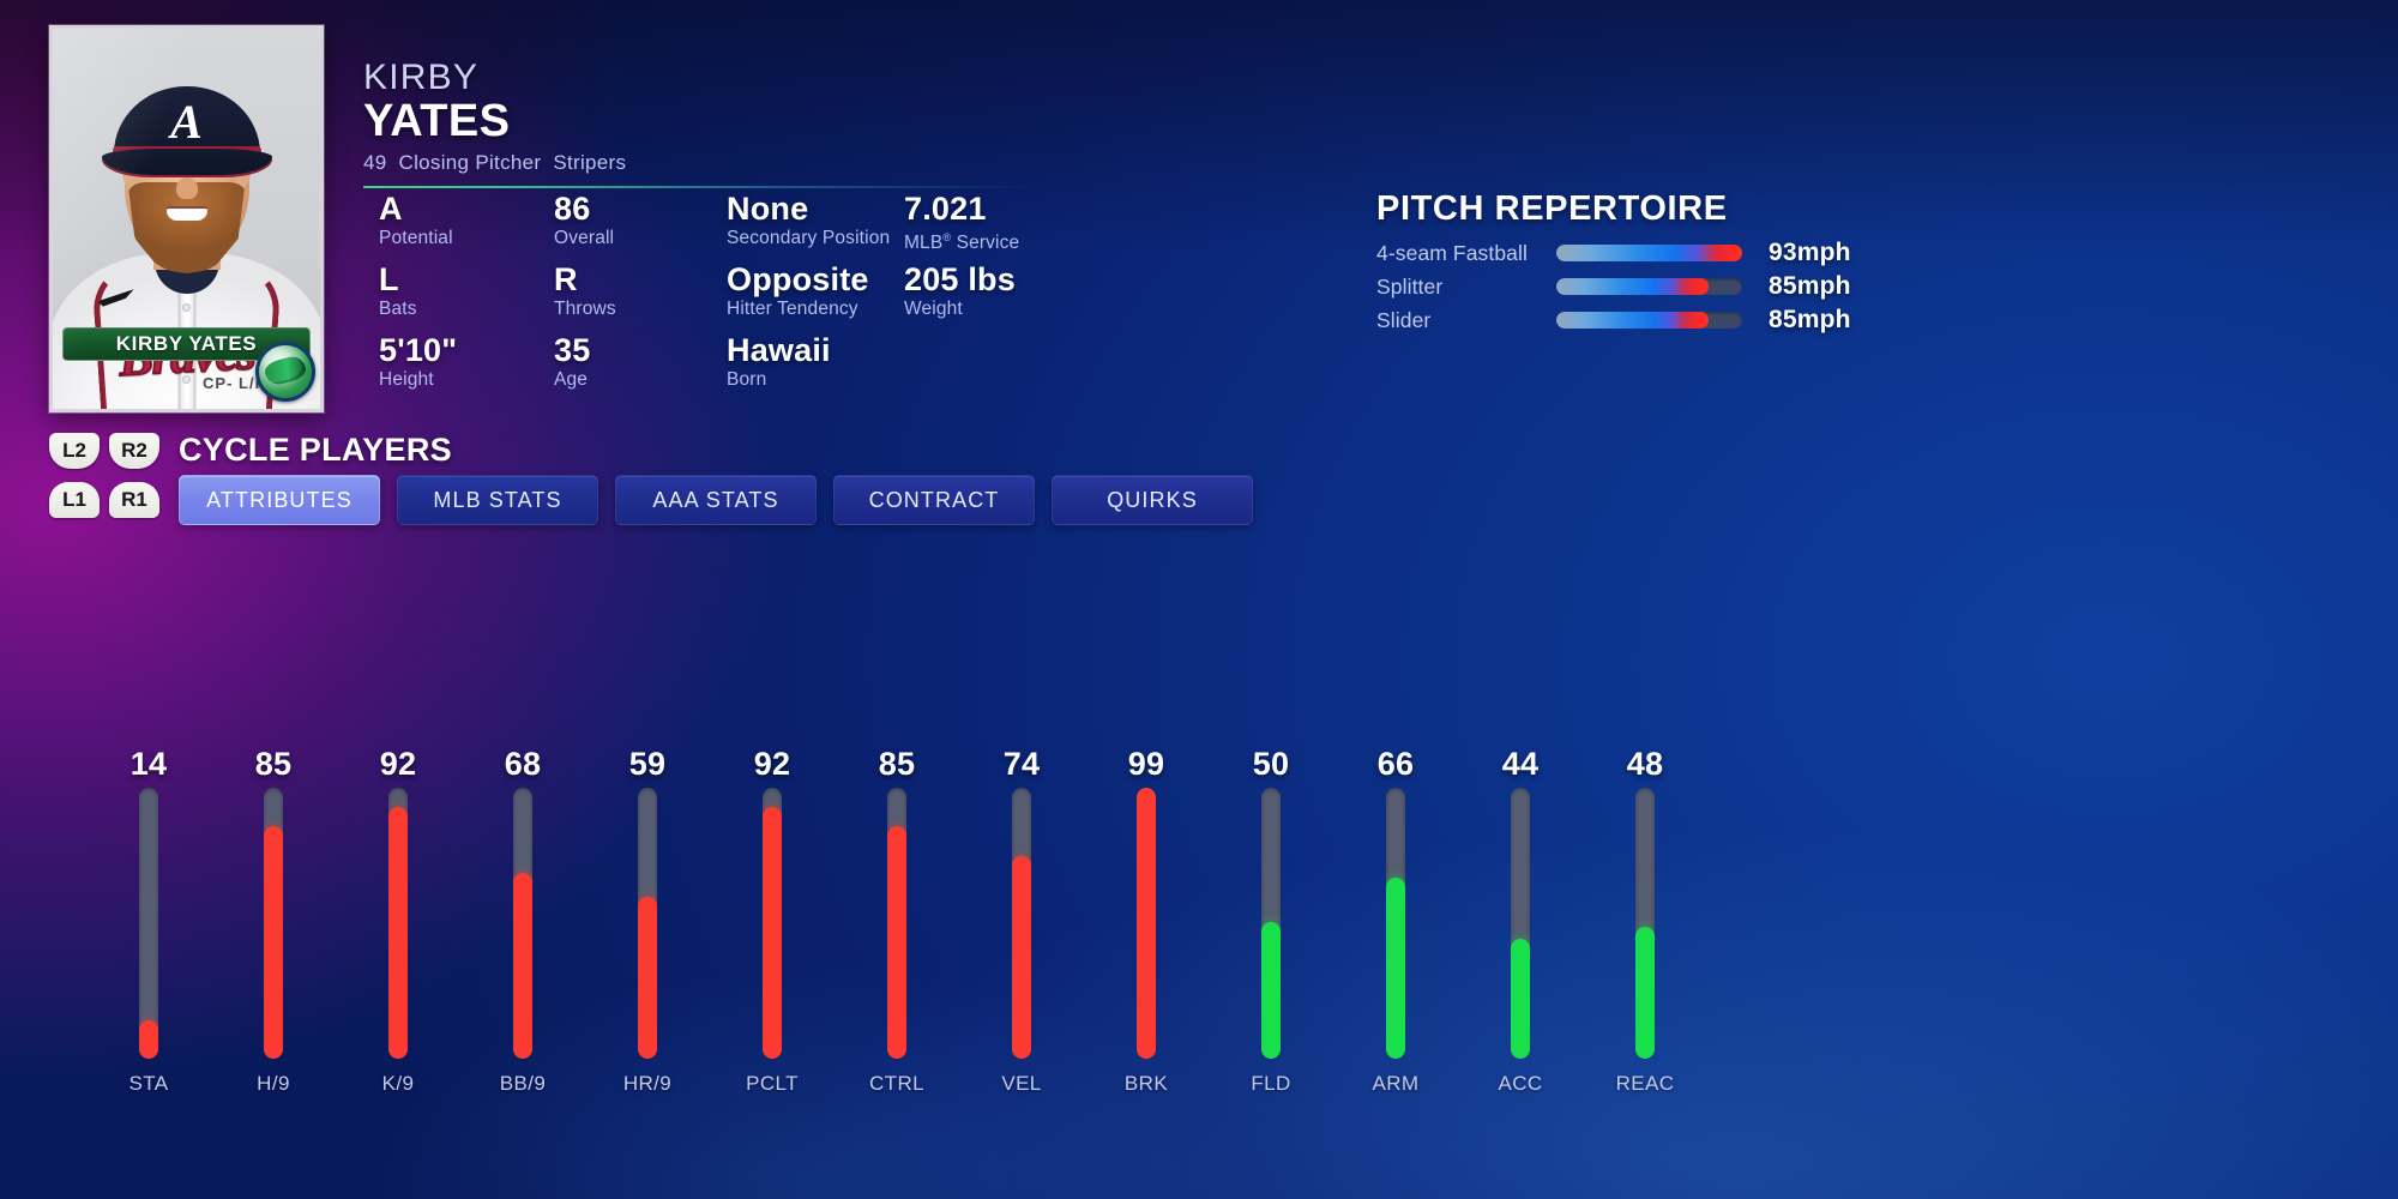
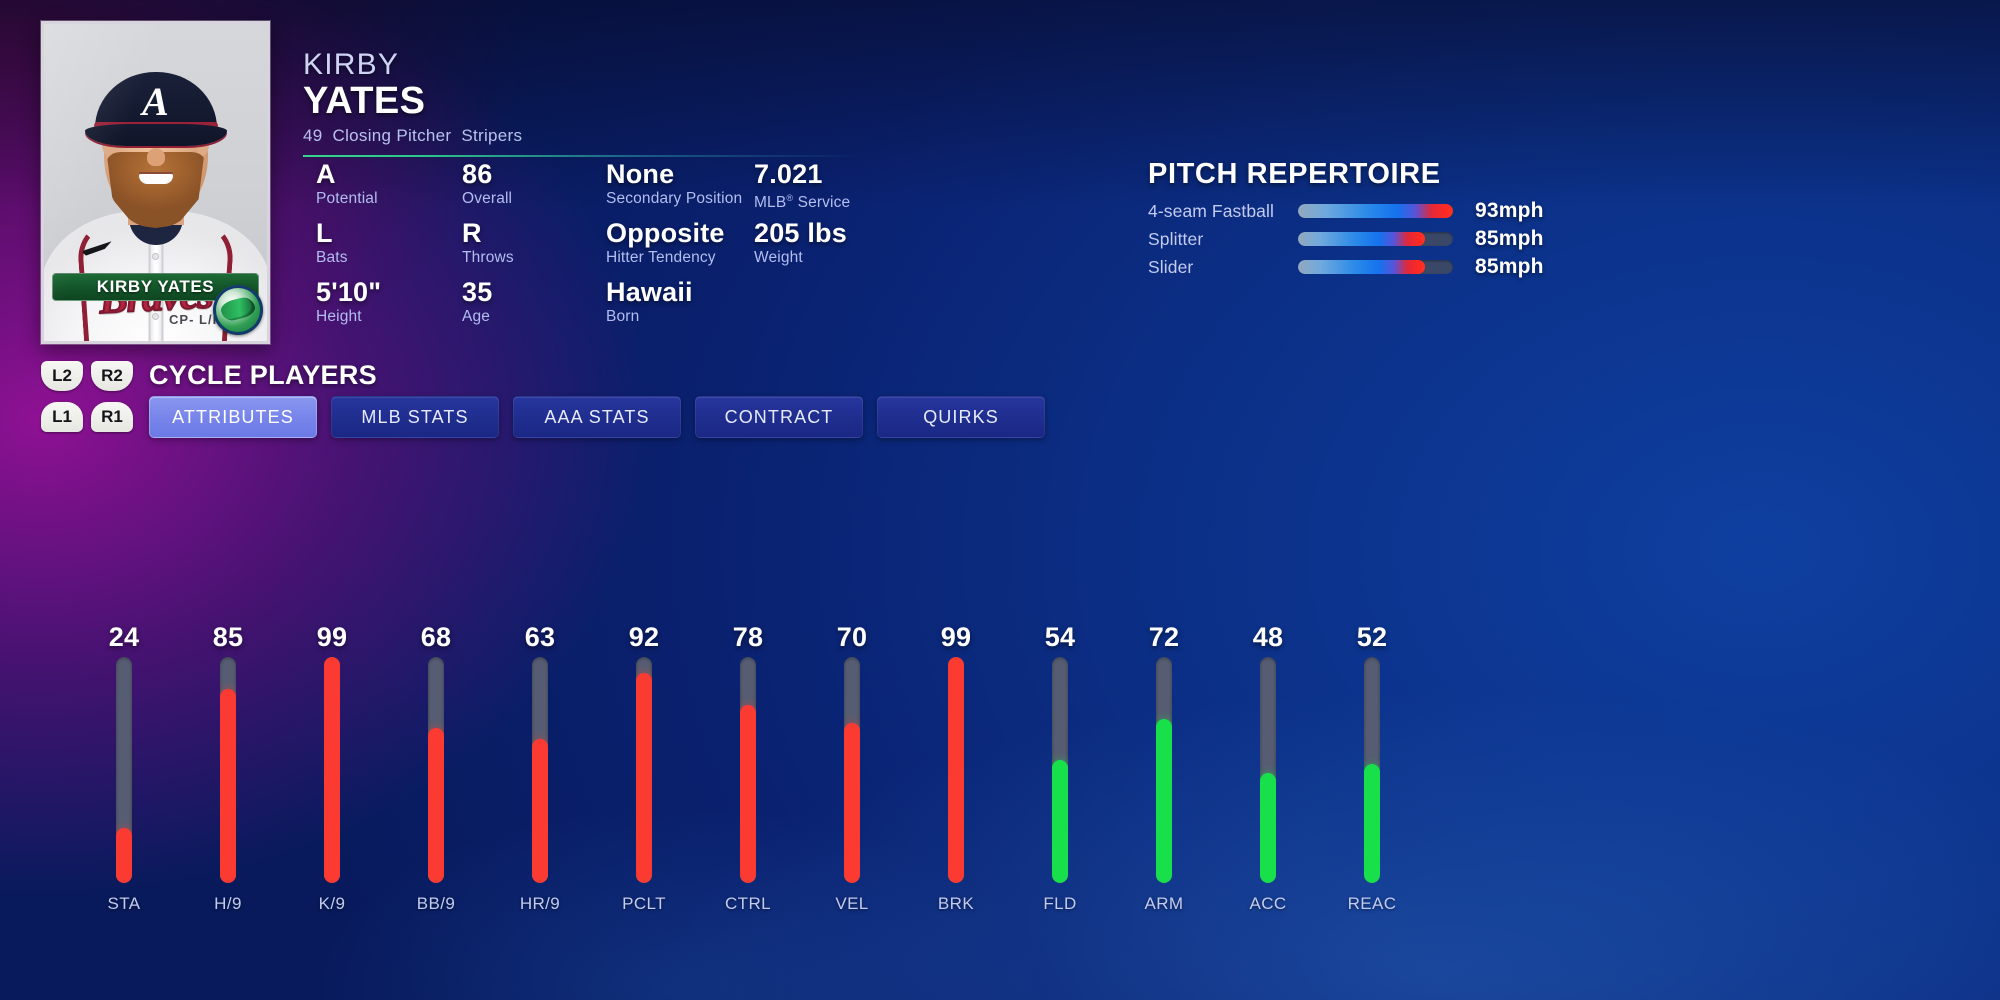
STA: 14 -> 24
K/9: 92 -> 99
HR/9: 59 -> 63
CTRL: 85 -> 78
VEL: 74 -> 70
FLD: 50 -> 54
ARM: 66 -> 72
ACC: 44 -> 48
REAC: 48 -> 52
